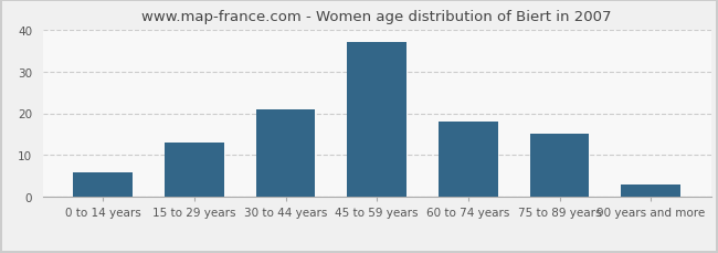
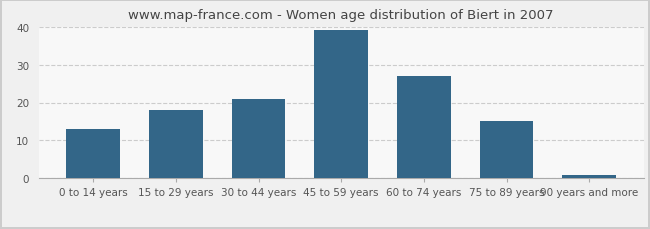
0 to 14 years: 6 -> 13
15 to 29 years: 13 -> 18
45 to 59 years: 37 -> 39
60 to 74 years: 18 -> 27
90 years and more: 3 -> 1
